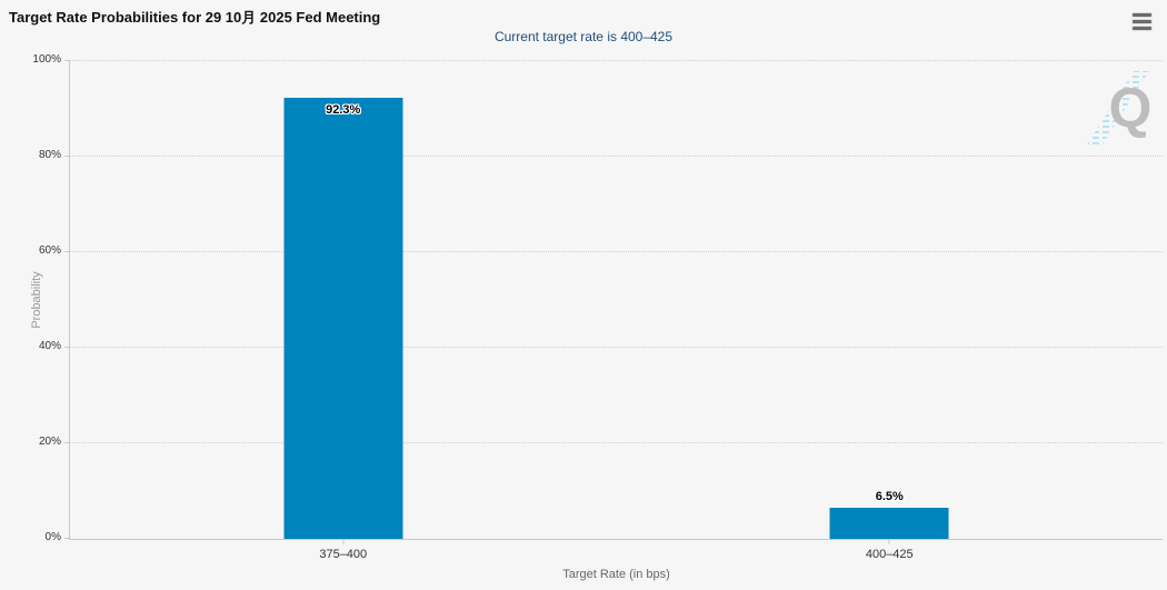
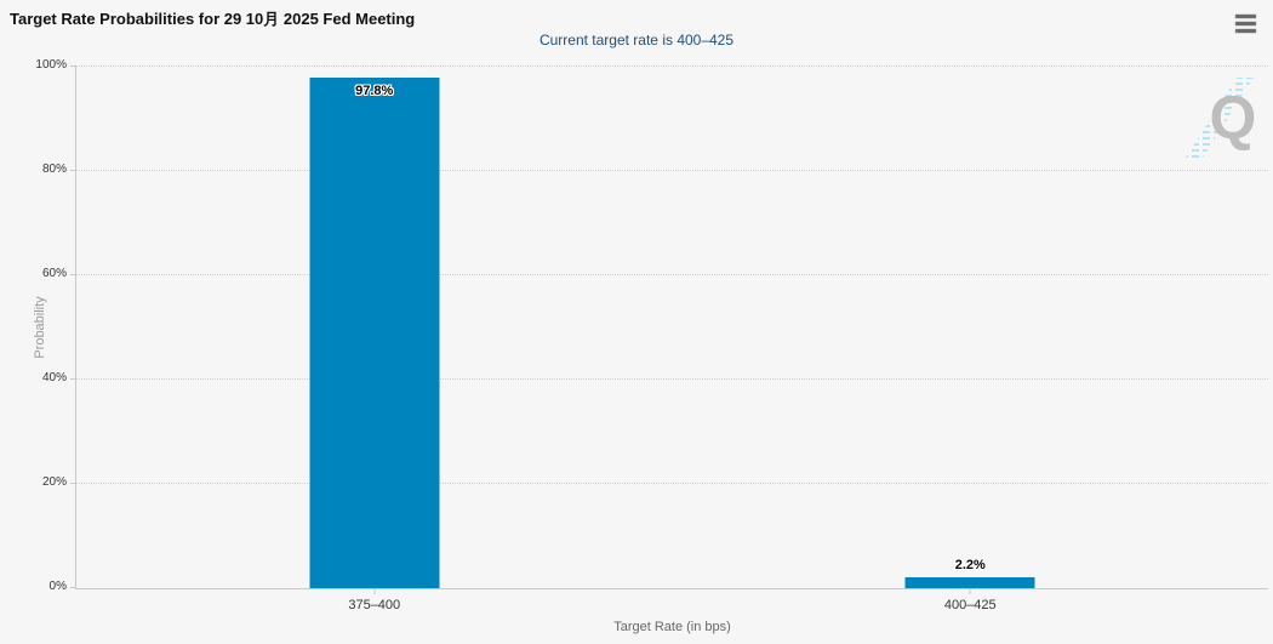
375–400: 92.3% -> 97.8%
400–425: 6.5% -> 2.2%
